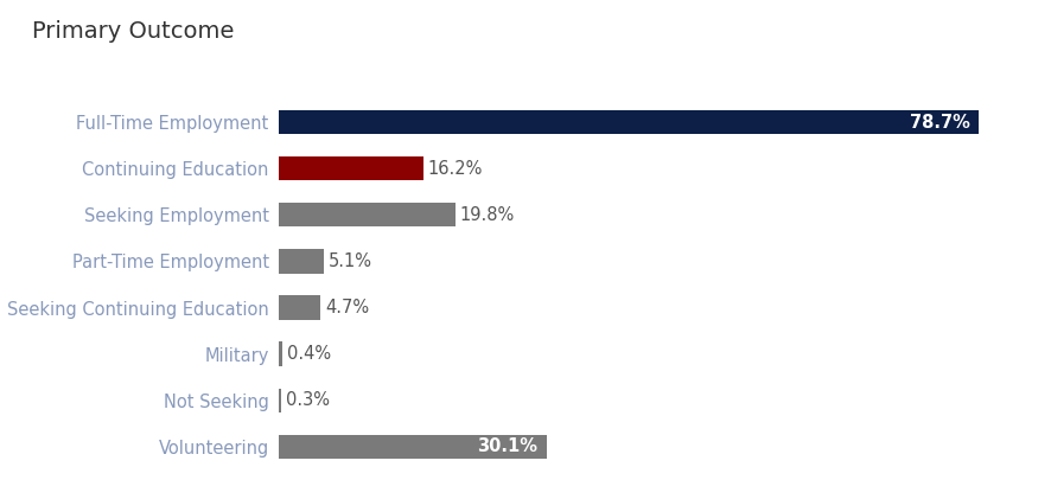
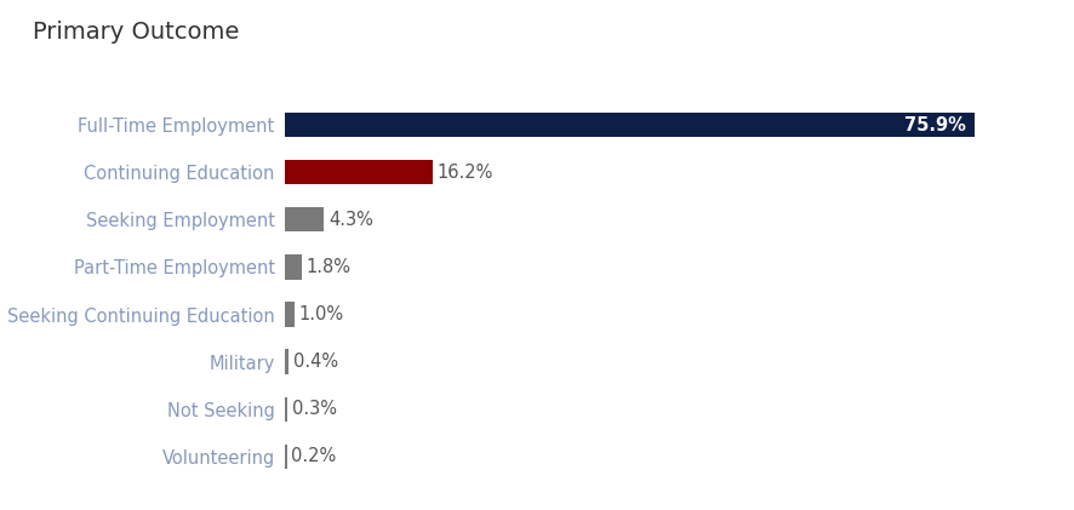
Full-Time Employment: 78.7% -> 75.9%
Seeking Employment: 19.8% -> 4.3%
Part-Time Employment: 5.1% -> 1.8%
Seeking Continuing Education: 4.7% -> 1.0%
Volunteering: 30.1% -> 0.2%
